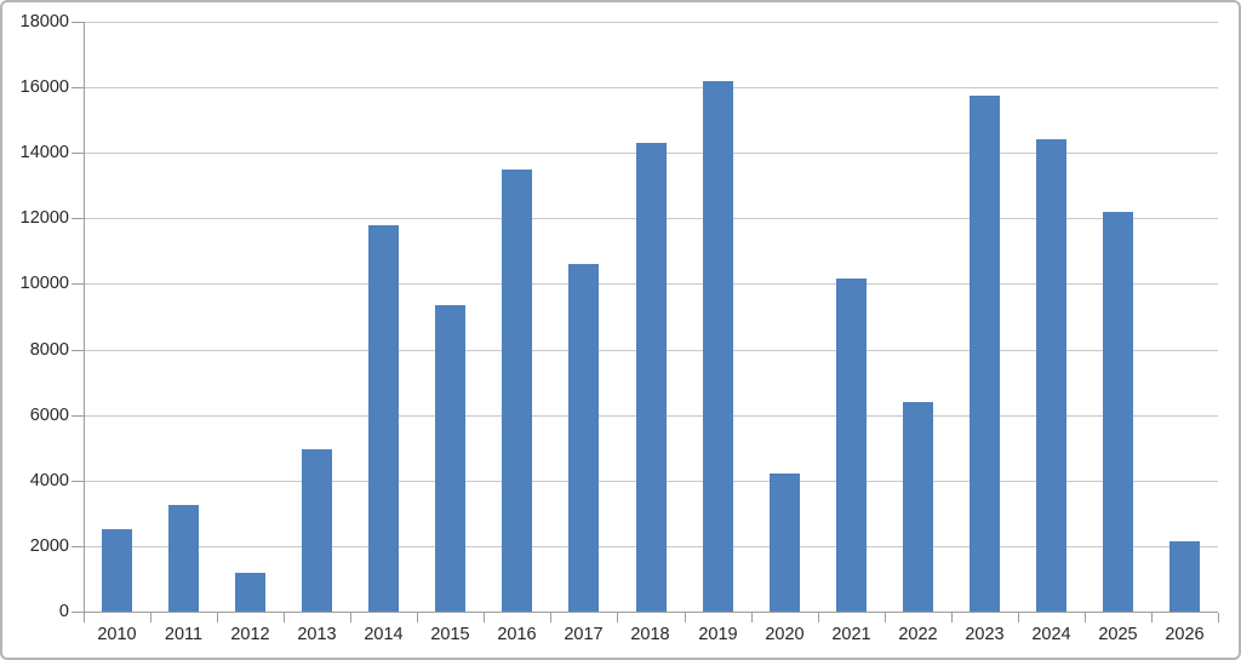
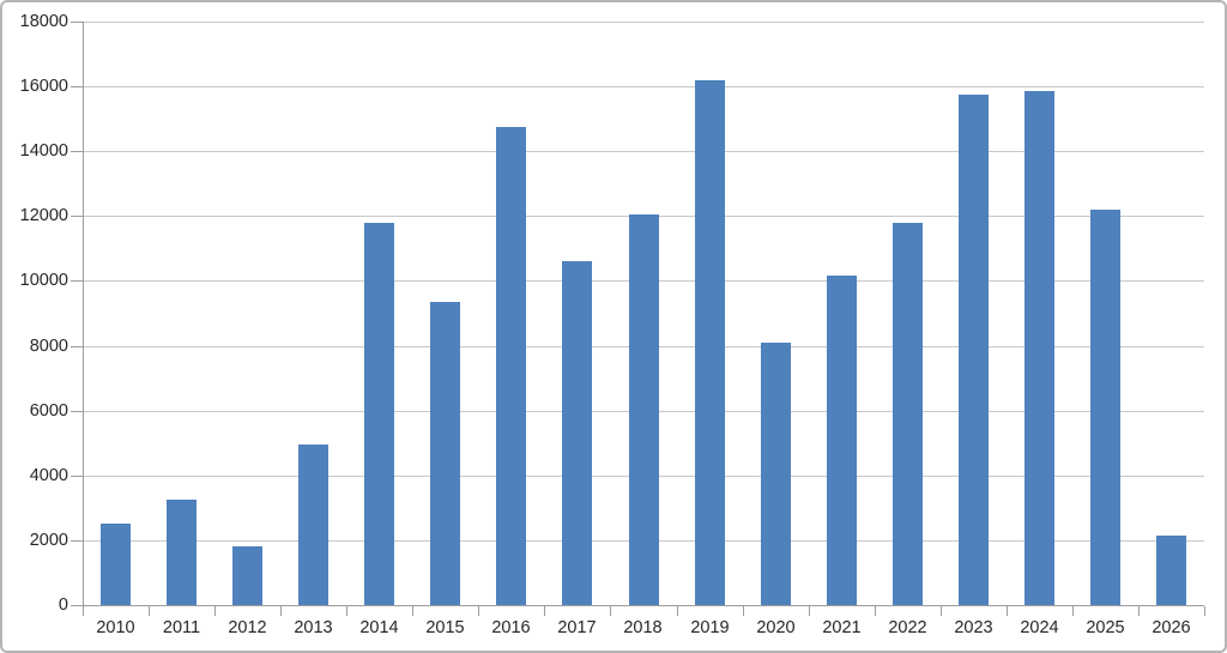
2012: 1200 -> 1800
2016: 13500 -> 14800
2018: 14300 -> 12000
2020: 4200 -> 8100
2022: 6400 -> 11800
2024: 14400 -> 15800
